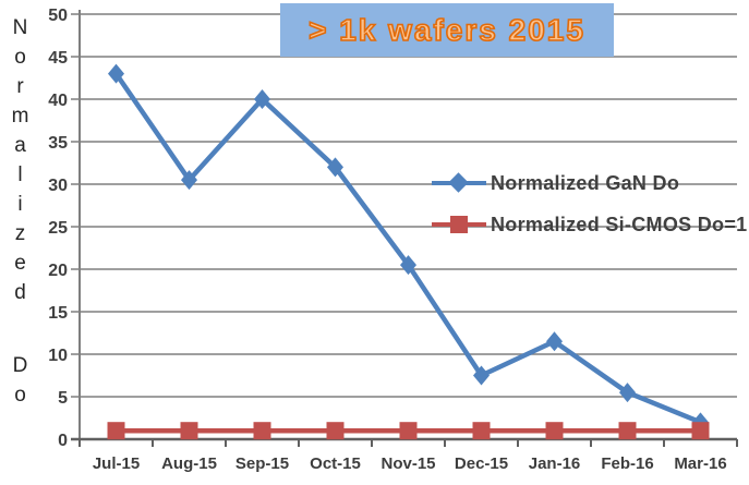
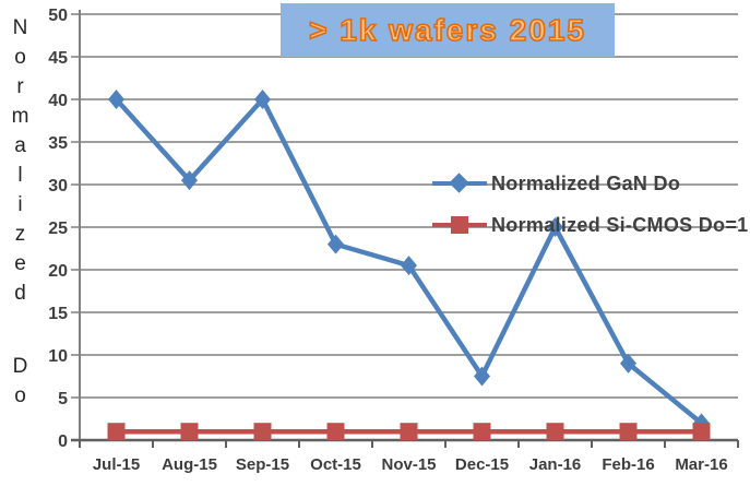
Normalized GaN Do/Jul-15: 43 -> 40
Normalized GaN Do/Oct-15: 32 -> 23
Normalized GaN Do/Jan-16: 12 -> 25
Normalized GaN Do/Feb-16: 6 -> 9
